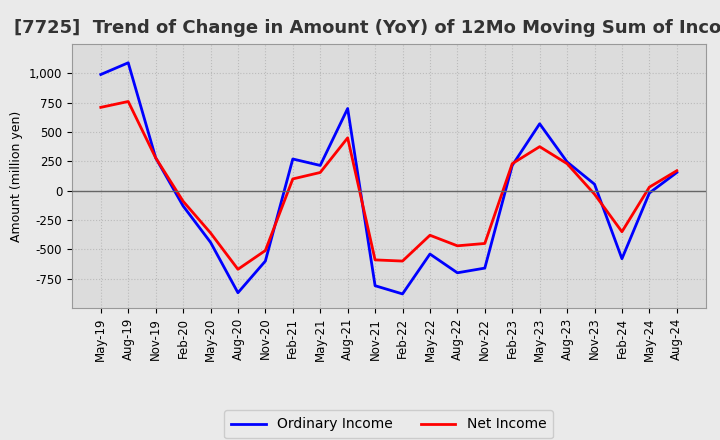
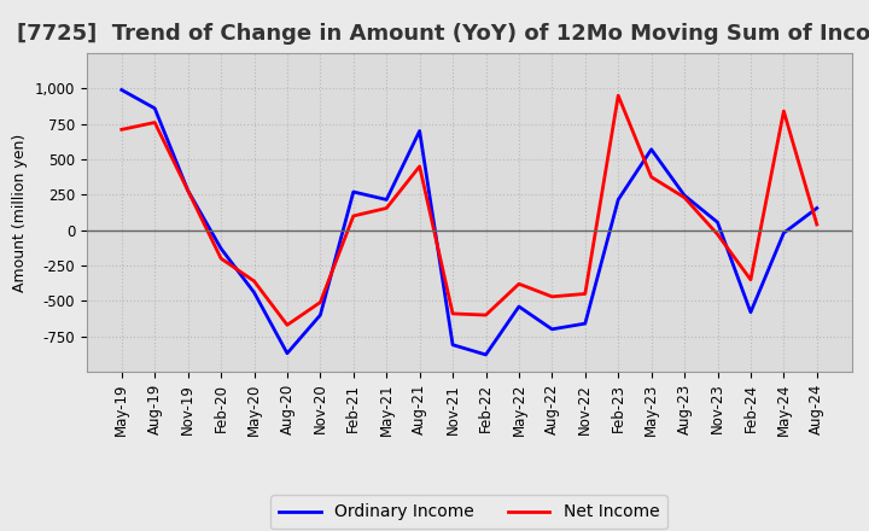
Ordinary Income/Aug-19: 1,090 -> 860
Net Income/Feb-20: -90 -> -200
Net Income/Feb-23: 230 -> 950
Net Income/May-24: 30 -> 840
Net Income/Aug-24: 170 -> 40
